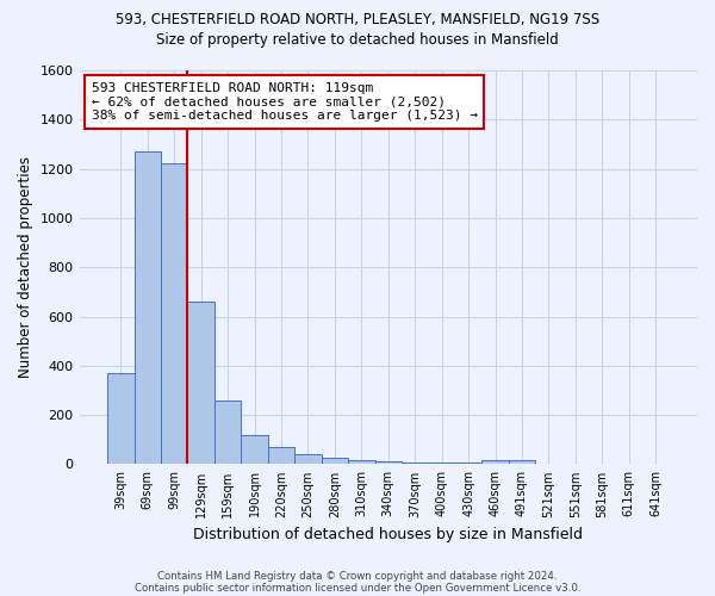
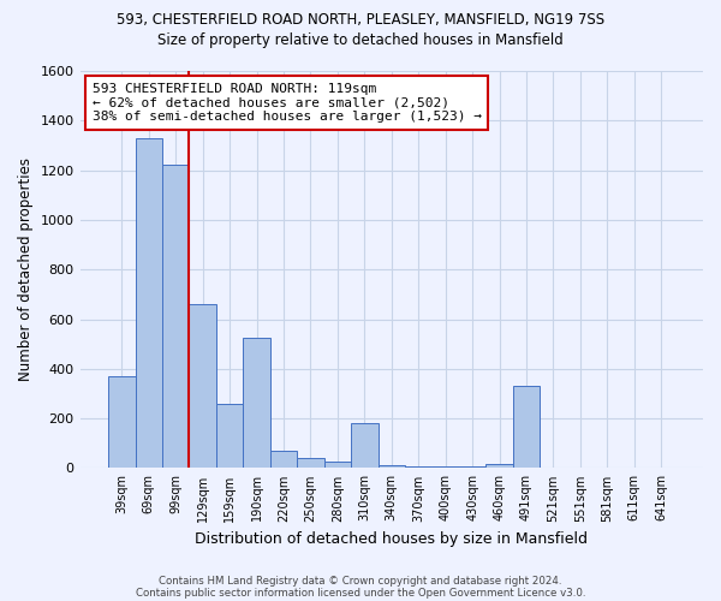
69sqm: 1270 -> 1330
190sqm: 120 -> 525
310sqm: 18 -> 180
491sqm: 18 -> 330
